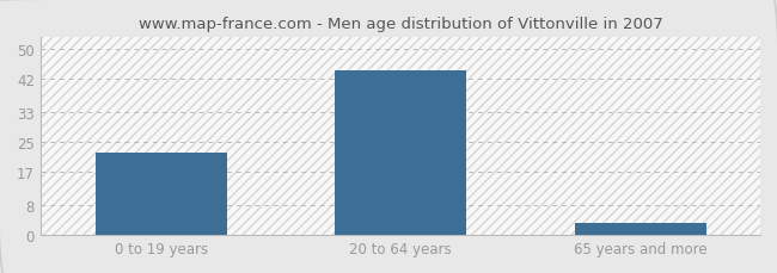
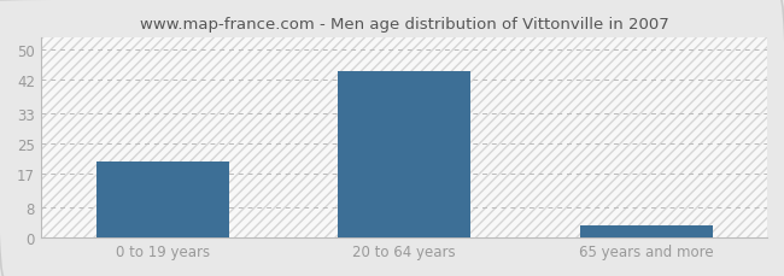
0 to 19 years: 22 -> 20
